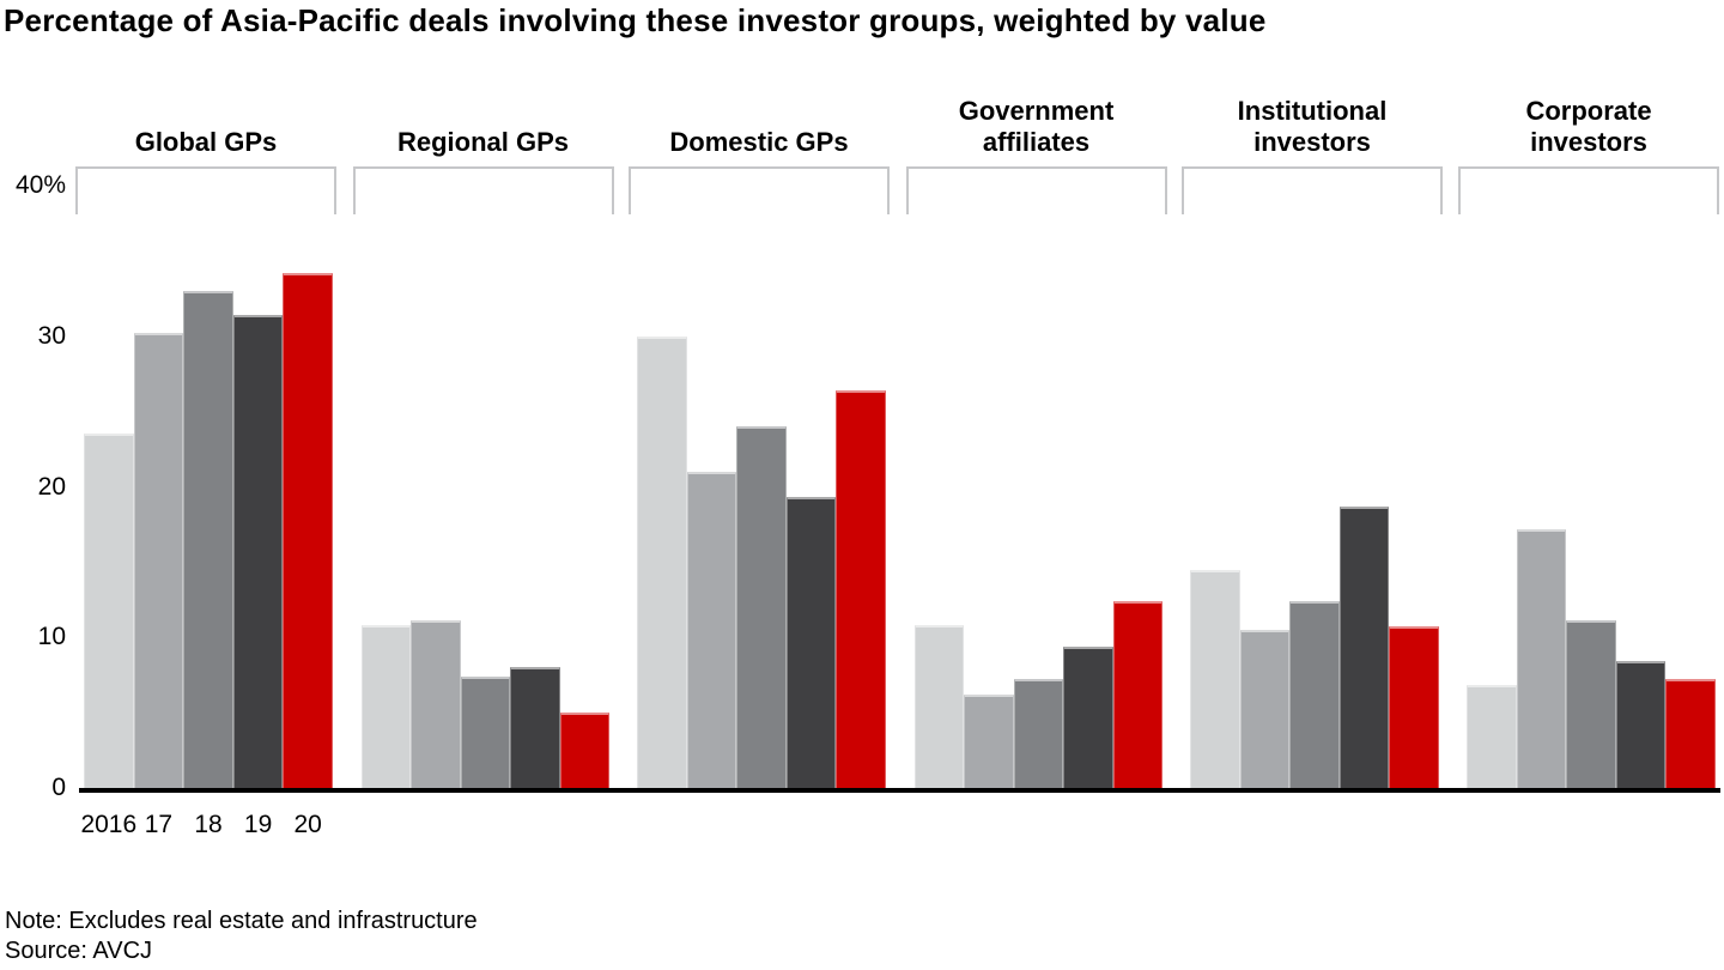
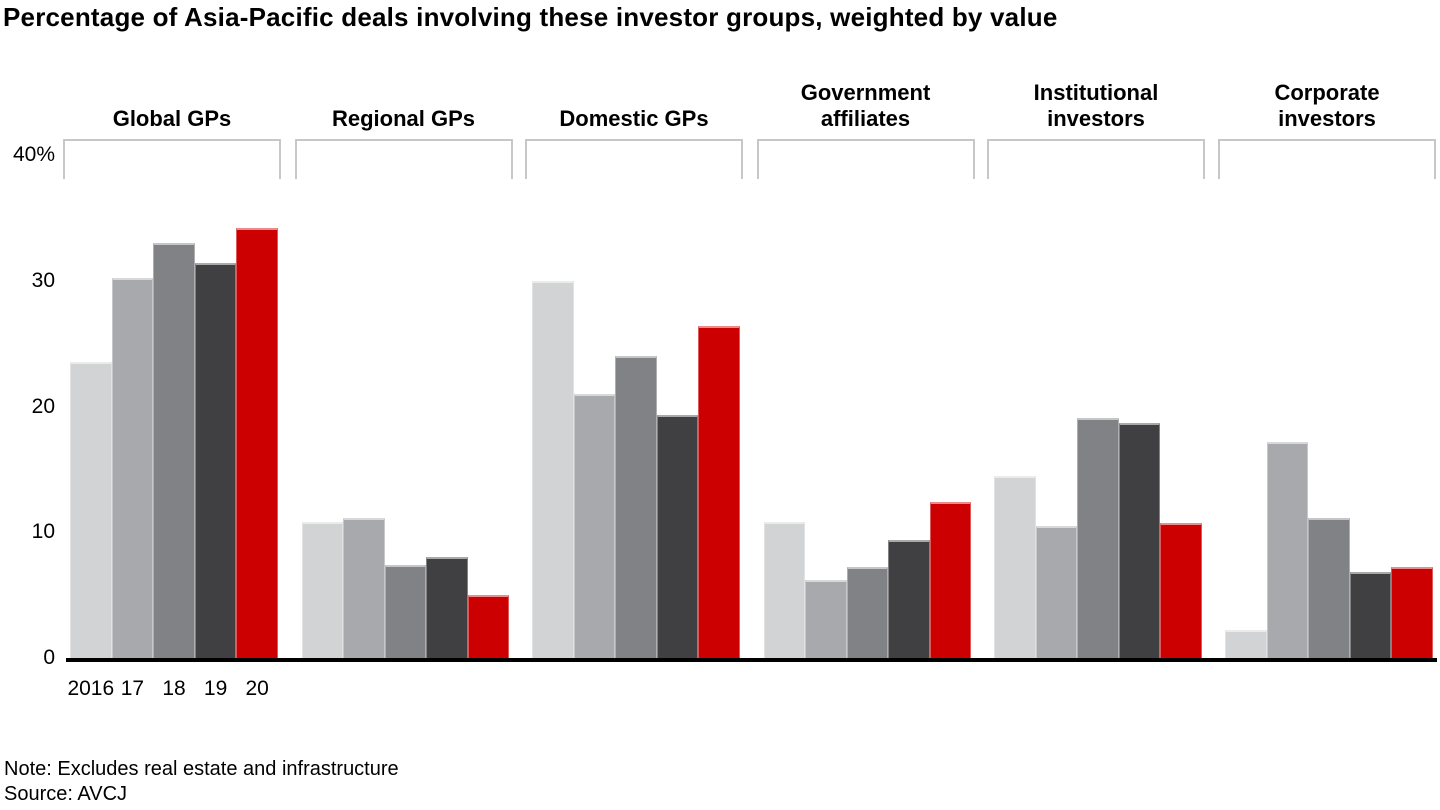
18/Institutional investors: 12.4% -> 19.1%
2016/Corporate investors: 6.8% -> 2.2%
19/Corporate investors: 8.4% -> 6.8%
